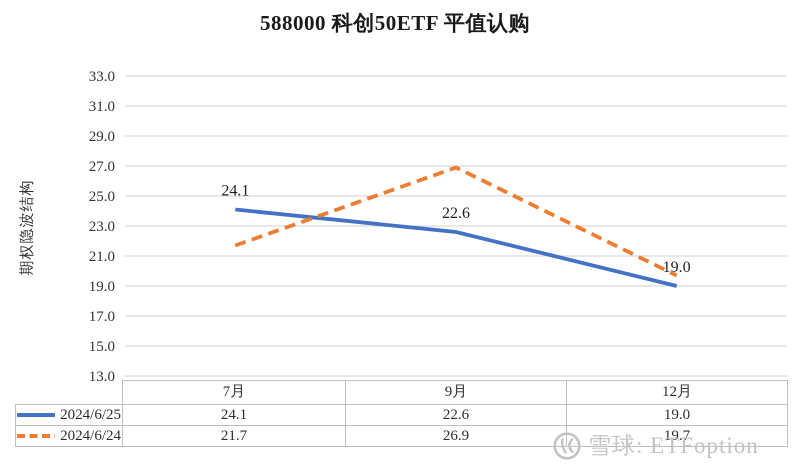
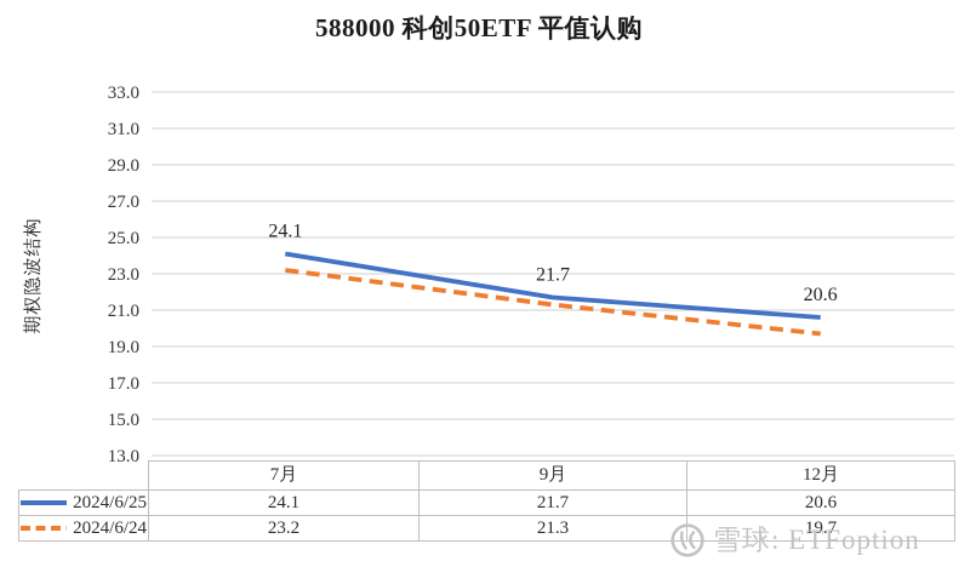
2024/6/24/7月: 21.7 -> 23.2
2024/6/25/9月: 22.6 -> 21.7
2024/6/24/9月: 26.9 -> 21.3
2024/6/25/12月: 19.0 -> 20.6
